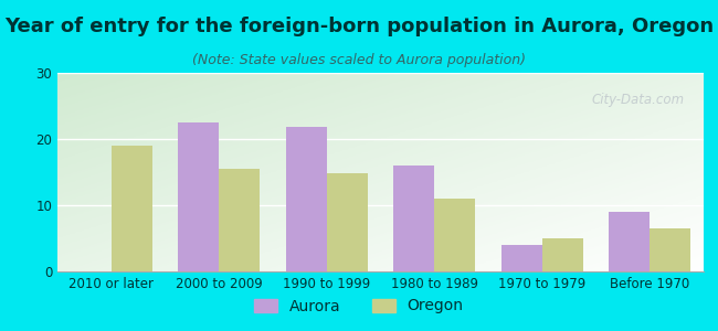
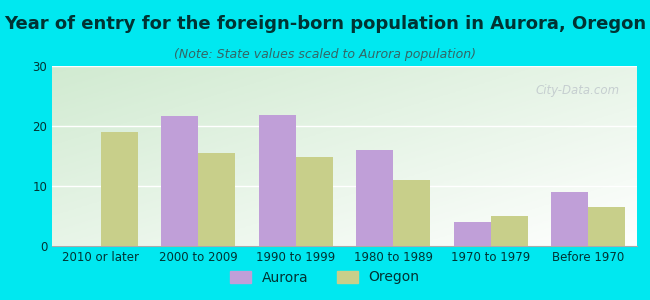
Aurora/2000 to 2009: 22.5 -> 21.6
